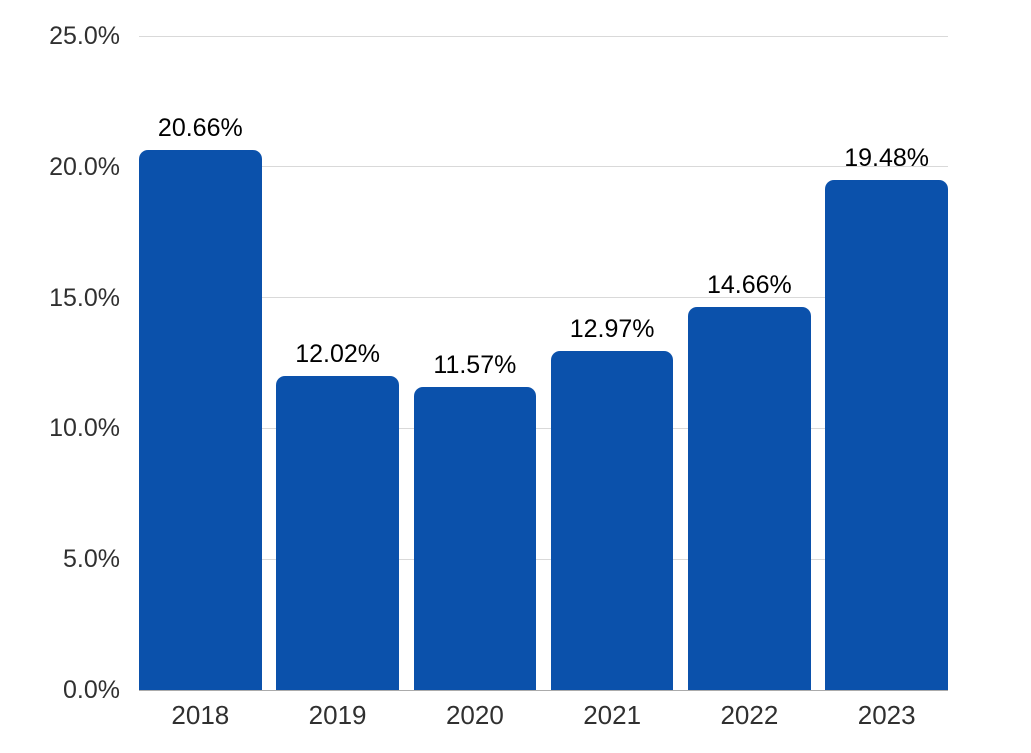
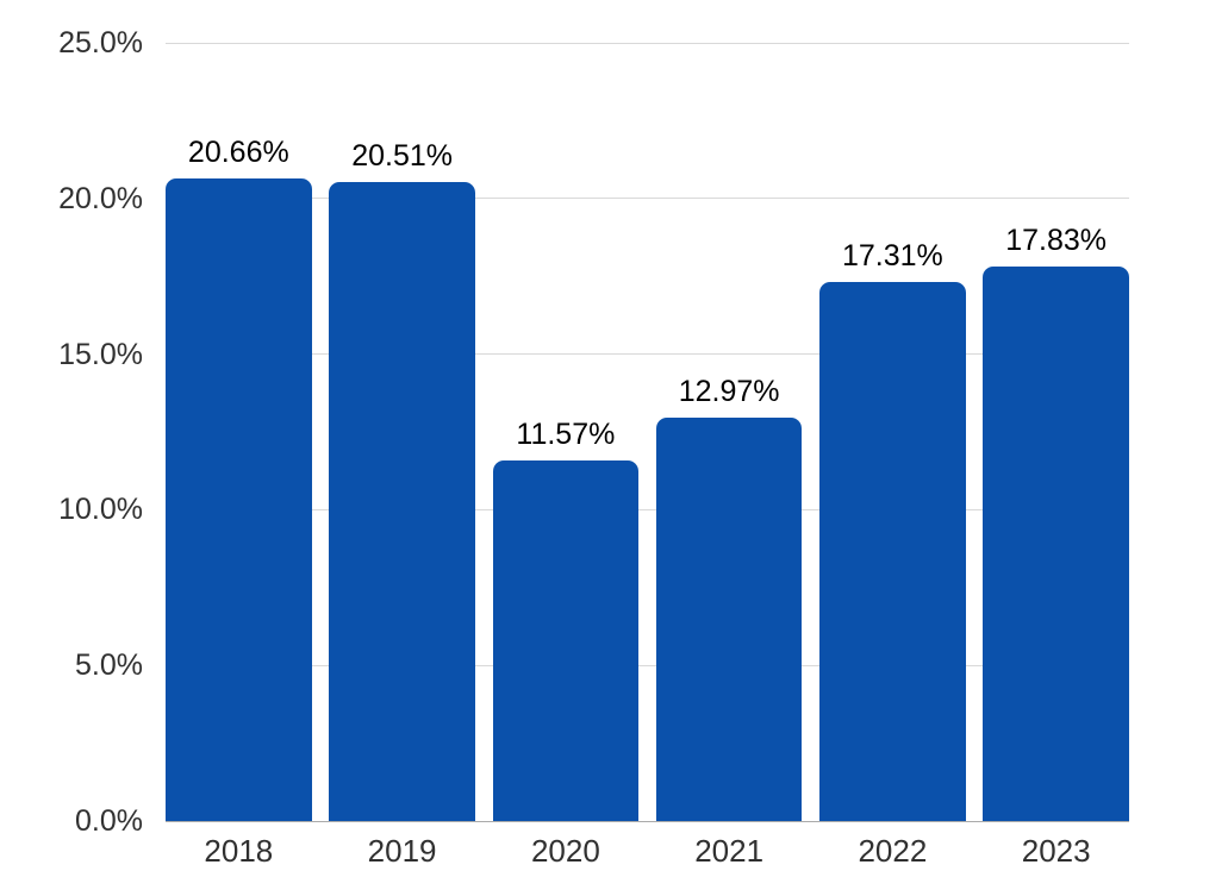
2019: 12.02% -> 20.51%
2022: 14.66% -> 17.31%
2023: 19.48% -> 17.83%
